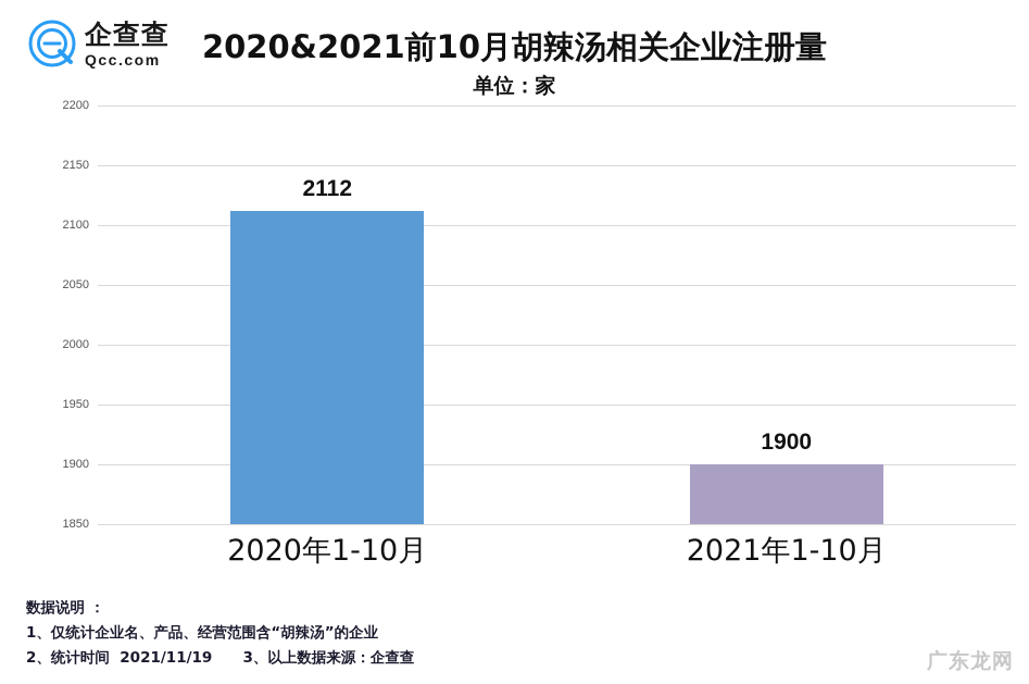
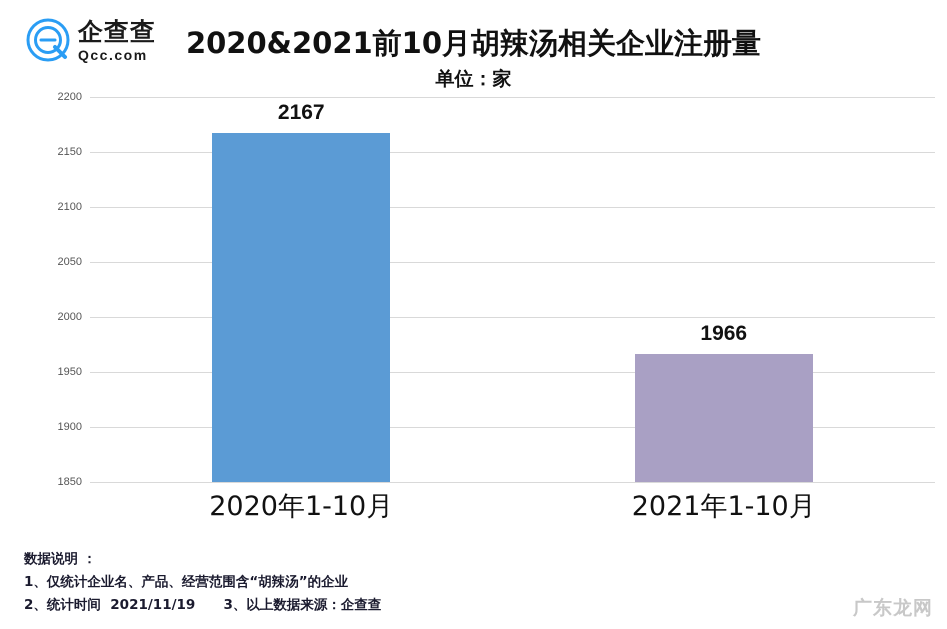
2020年1-10月: 2112 -> 2167
2021年1-10月: 1900 -> 1966
